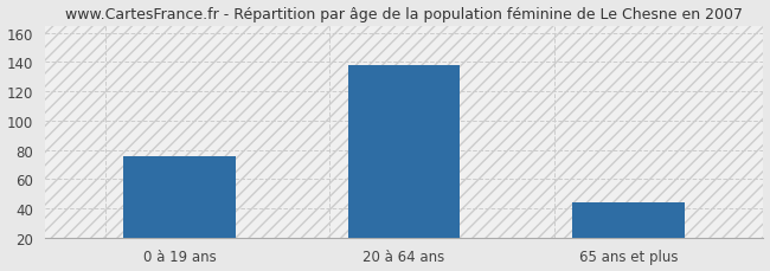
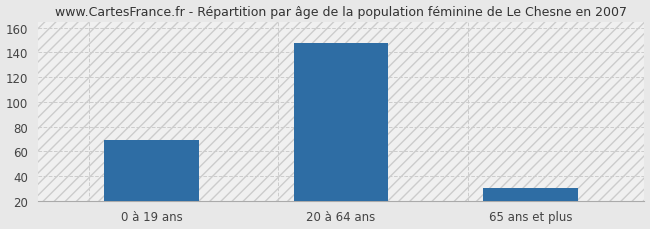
0 à 19 ans: 76 -> 69
20 à 64 ans: 138 -> 148
65 ans et plus: 44 -> 30
